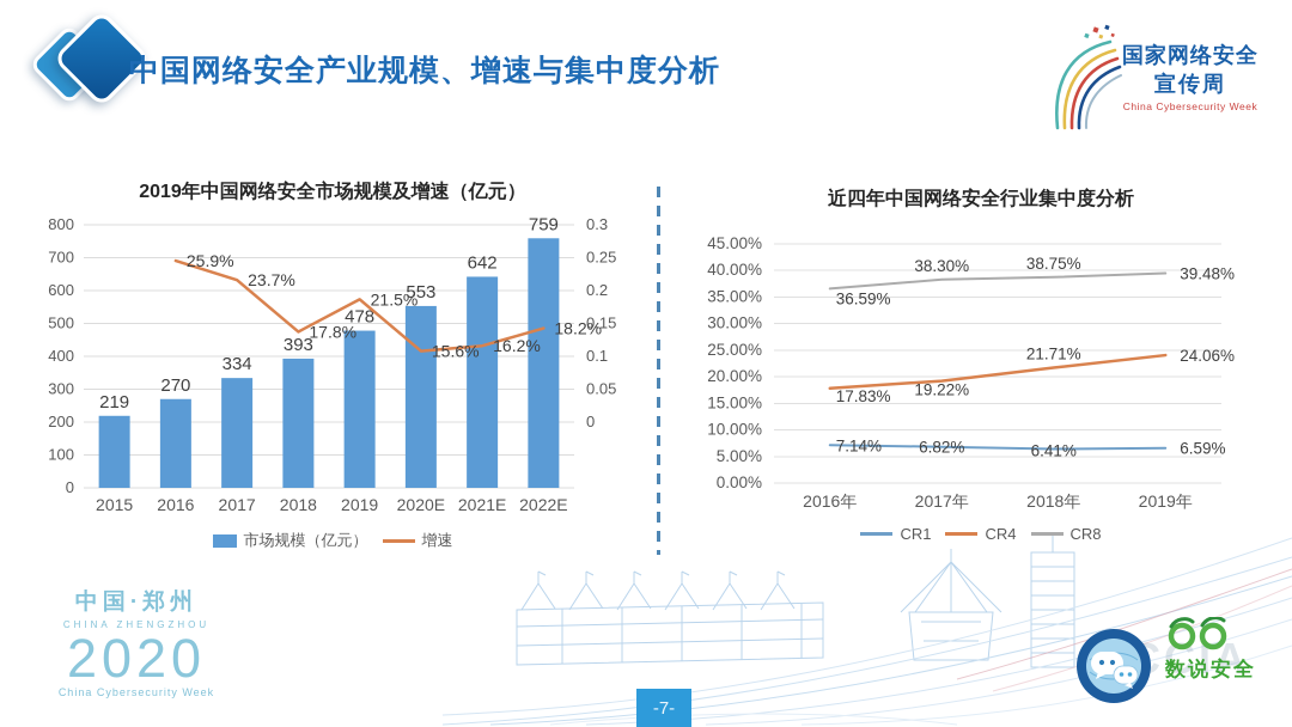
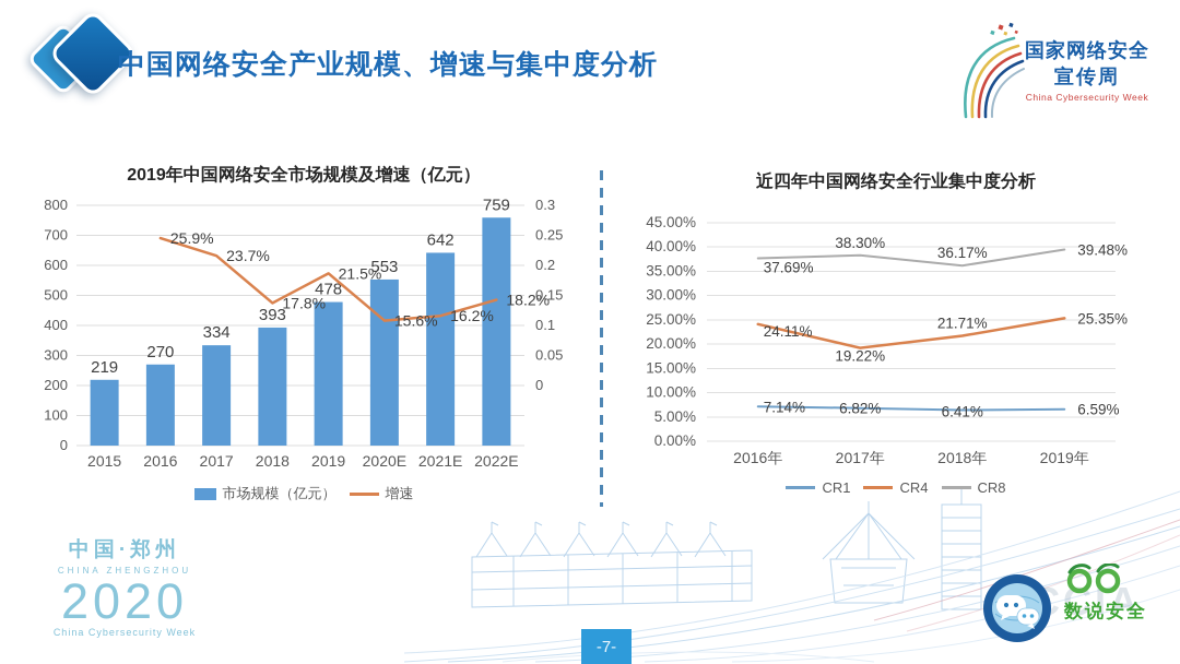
近四年中国网络安全行业集中度分析/CR4/2016年: 17.83% -> 24.11%
近四年中国网络安全行业集中度分析/CR8/2016年: 36.59% -> 37.69%
近四年中国网络安全行业集中度分析/CR8/2018年: 38.75% -> 36.17%
近四年中国网络安全行业集中度分析/CR4/2019年: 24.06% -> 25.35%
